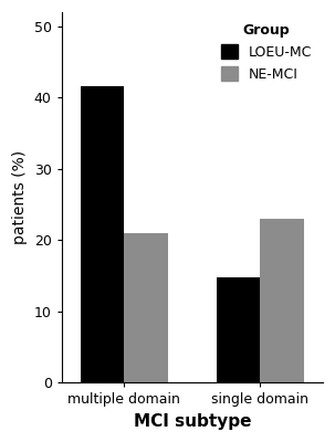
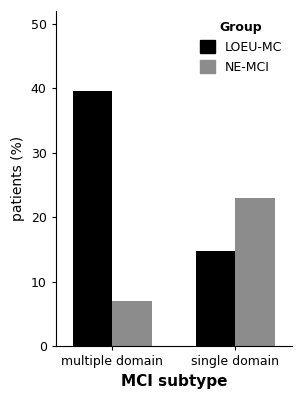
LOEU-MC/multiple domain: 41.7 -> 39.6
NE-MCI/multiple domain: 21 -> 7
